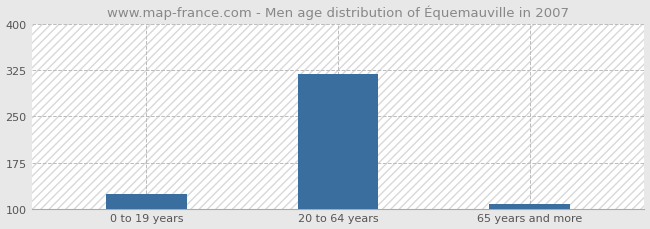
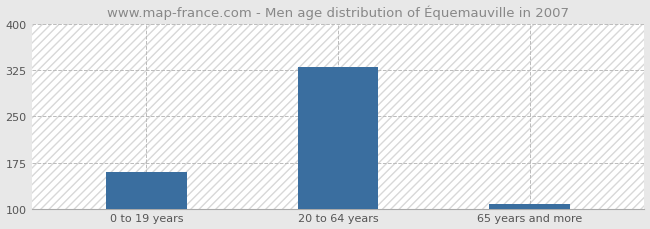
0 to 19 years: 124 -> 160
20 to 64 years: 320 -> 330
